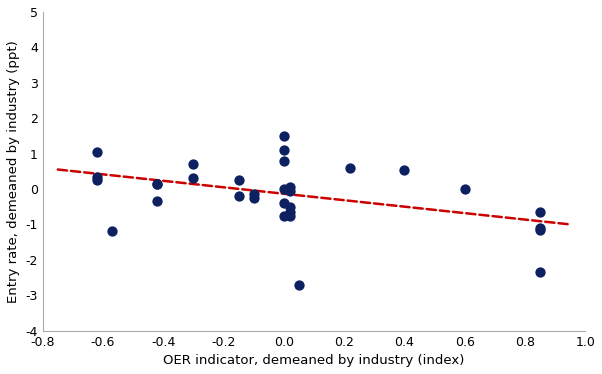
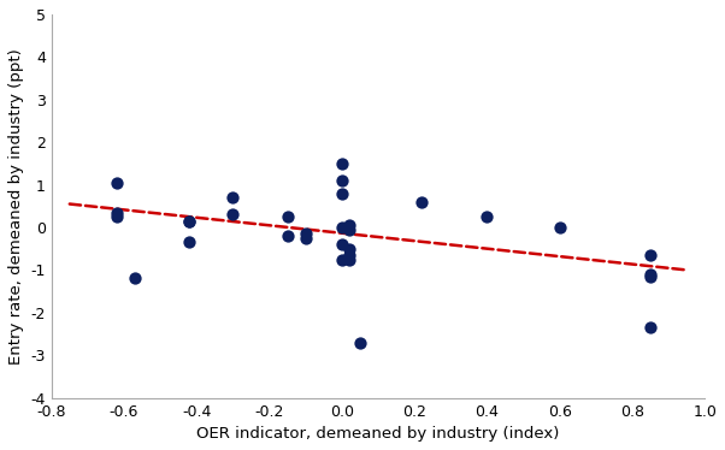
0.4: 0.55 -> 0.25
